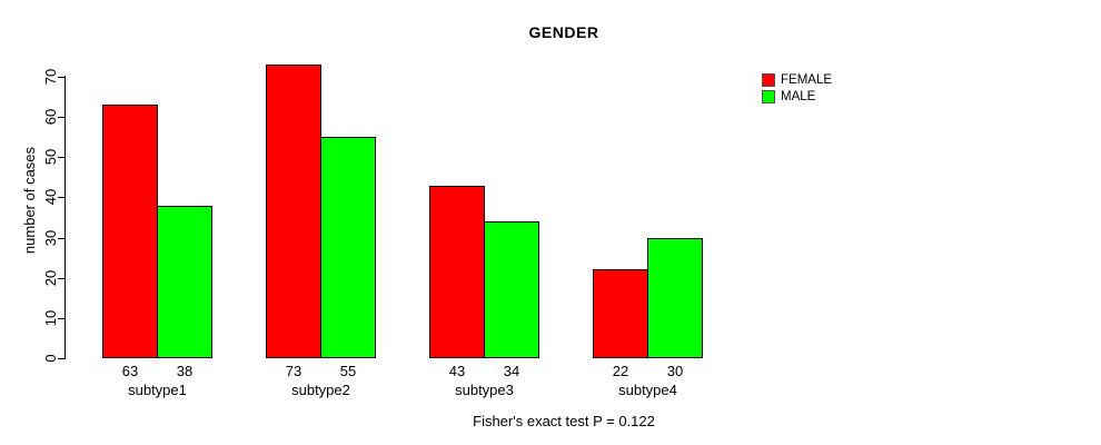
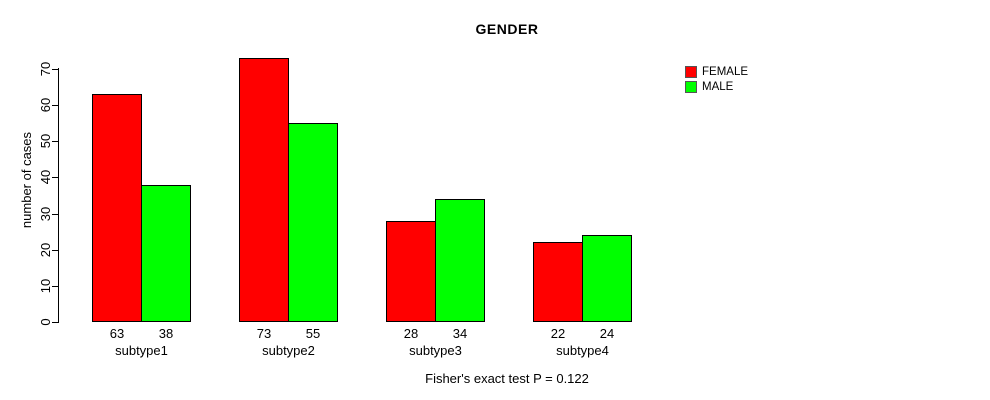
FEMALE/subtype3: 43 -> 28
MALE/subtype4: 30 -> 24
